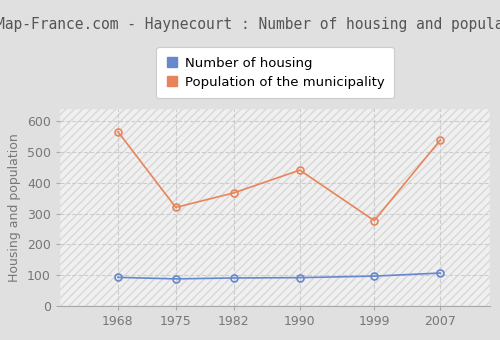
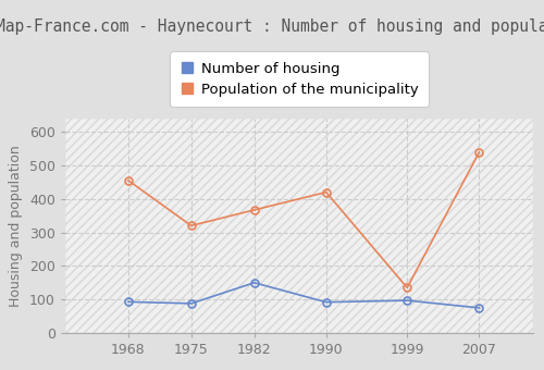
Population of the municipality/1968: 566 -> 455
Number of housing/1982: 91 -> 150
Population of the municipality/1990: 441 -> 420
Population of the municipality/1999: 277 -> 135
Number of housing/2007: 107 -> 75
